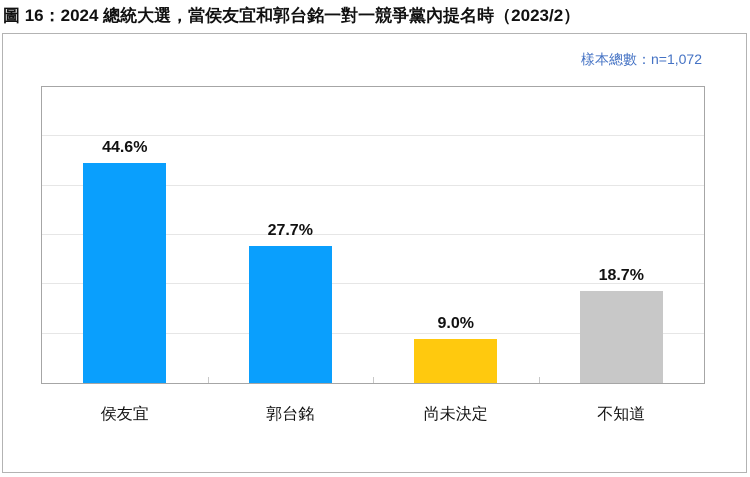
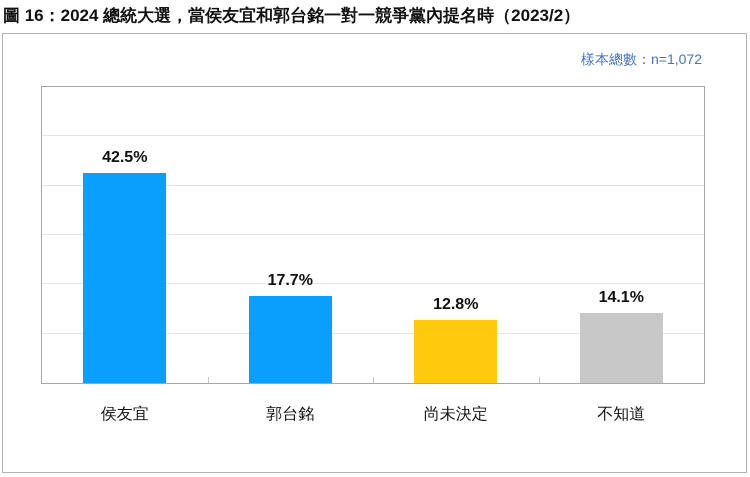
侯友宜: 44.6% -> 42.5%
郭台銘: 27.7% -> 17.7%
尚未決定: 9.0% -> 12.8%
不知道: 18.7% -> 14.1%
